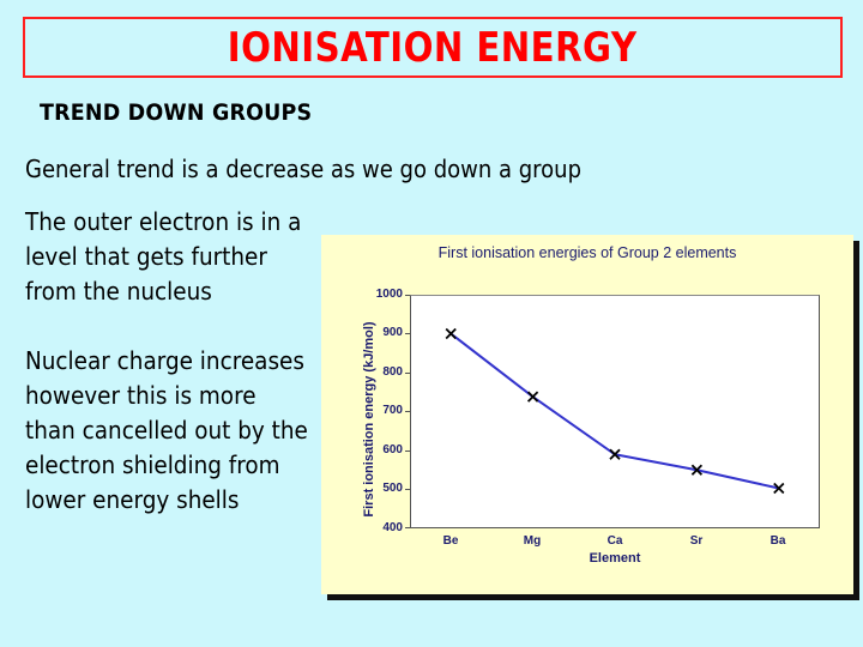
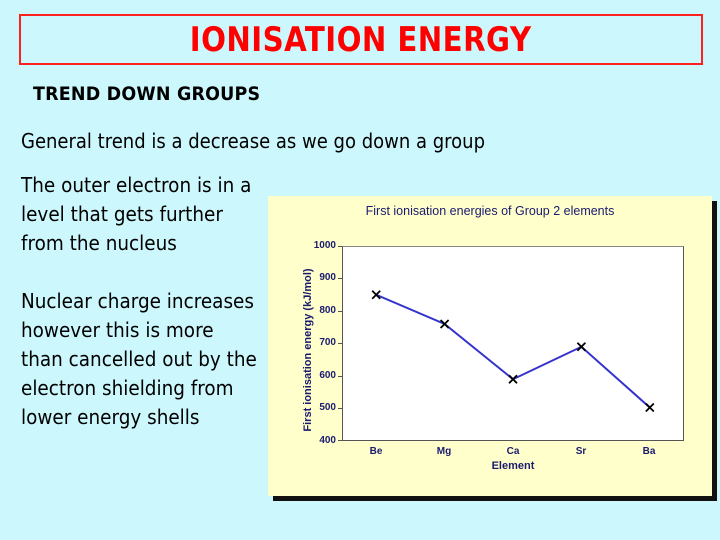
Be: 900 -> 850
Mg: 740 -> 760
Sr: 550 -> 690
